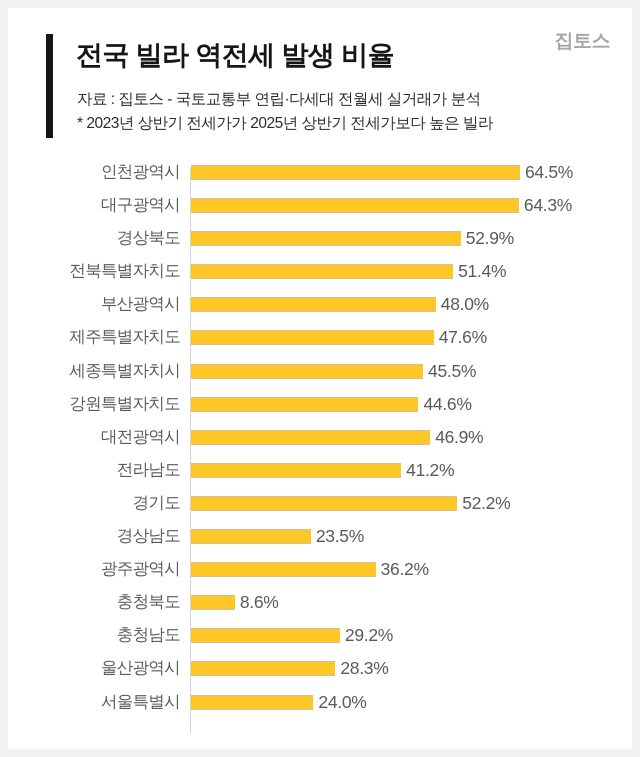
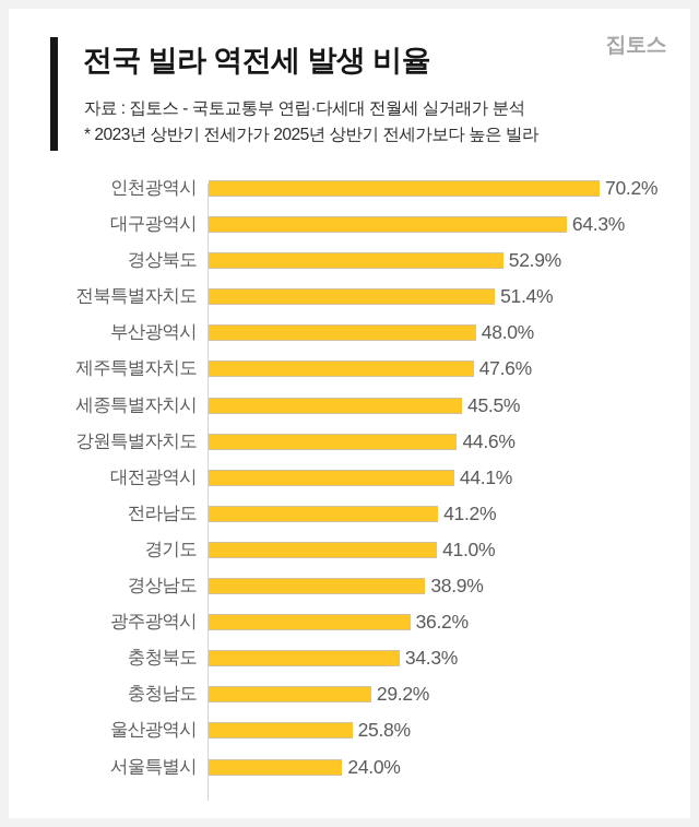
인천광역시: 64.5% -> 70.2%
대전광역시: 46.9% -> 44.1%
경기도: 52.2% -> 41.0%
경상남도: 23.5% -> 38.9%
충청북도: 8.6% -> 34.3%
울산광역시: 28.3% -> 25.8%
